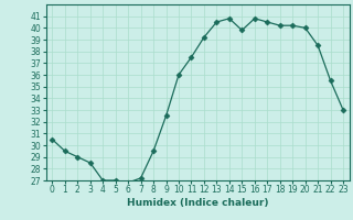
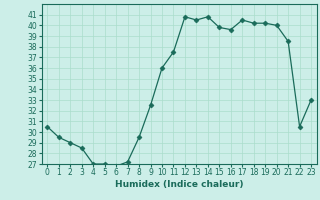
12: 39.2 -> 40.8
16: 40.8 -> 39.6
22: 35.5 -> 30.5
